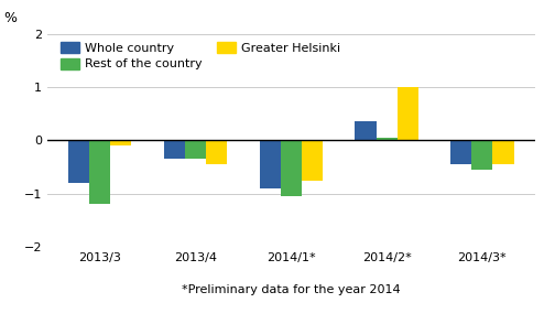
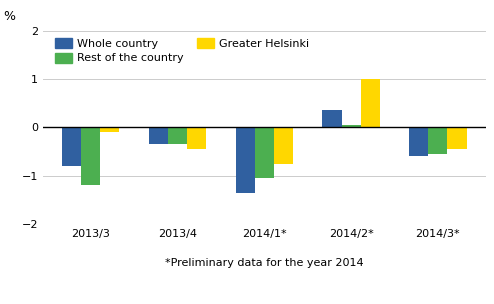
Whole country/2014/1*: -0.90 -> -1.35
Whole country/2014/3*: -0.45 -> -0.60
